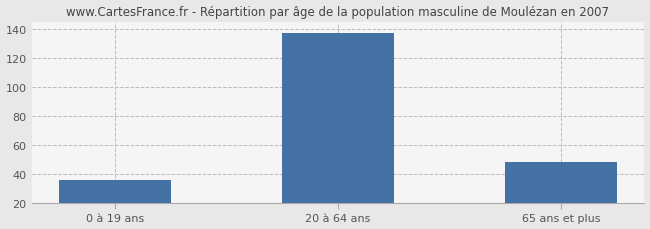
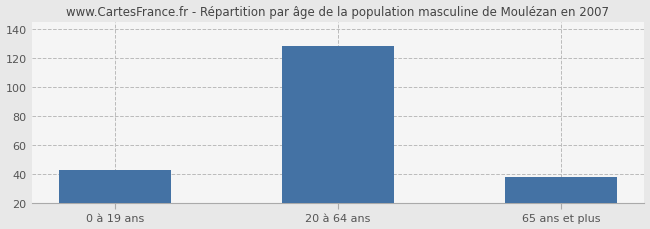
0 à 19 ans: 36 -> 43
20 à 64 ans: 137 -> 128
65 ans et plus: 48 -> 38
